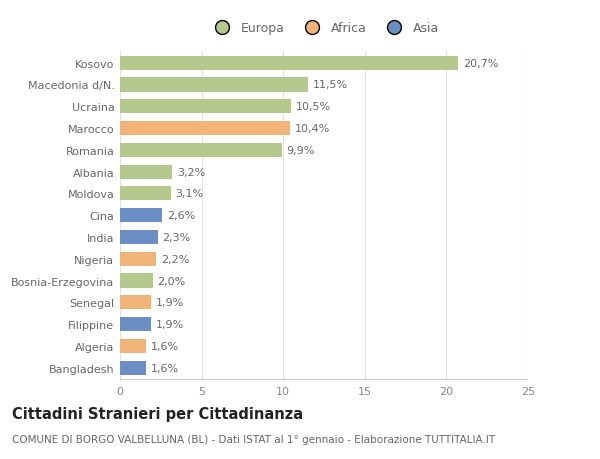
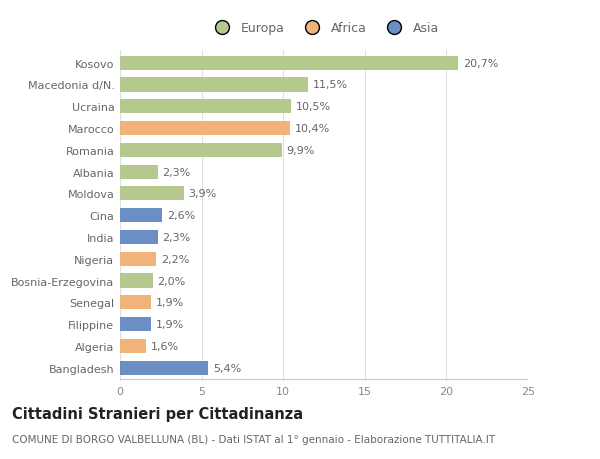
Albania: 3,2% -> 2,3%
Moldova: 3,1% -> 3,9%
Bangladesh: 1,6% -> 5,4%
